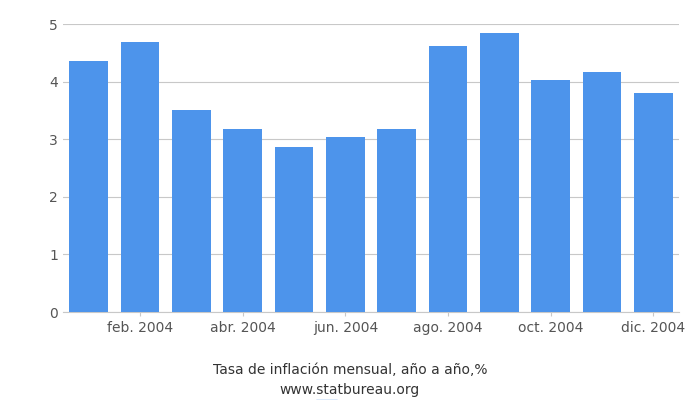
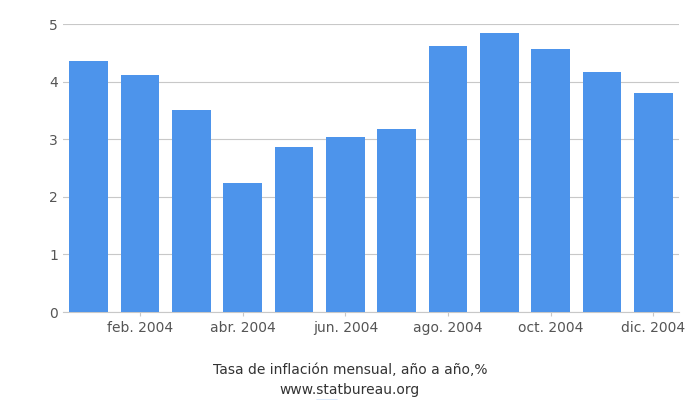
feb. 2004: 4.68 -> 4.11
abr. 2004: 3.18 -> 2.24
oct. 2004: 4.02 -> 4.57
